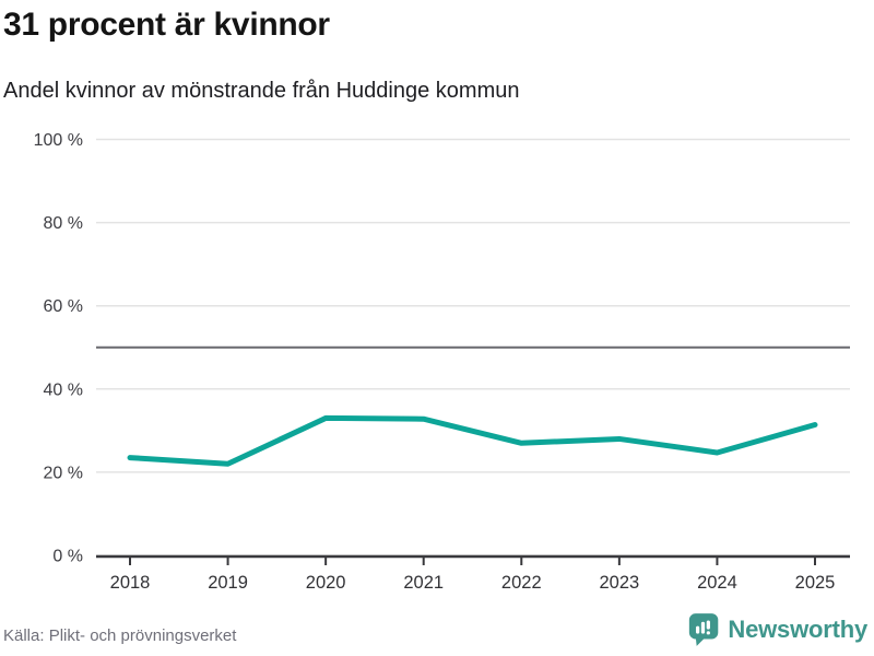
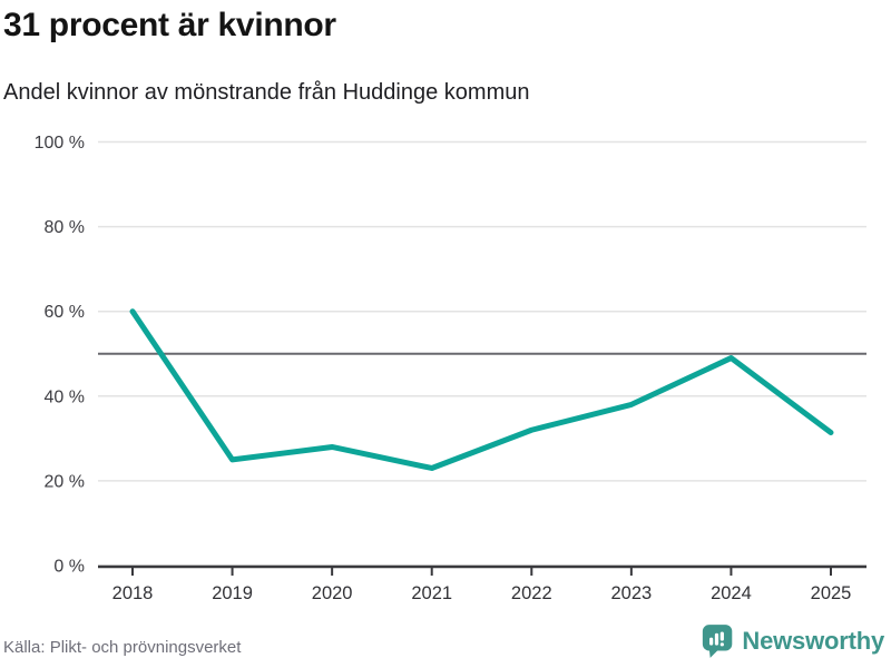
2018: 24% -> 60%
2019: 22% -> 25%
2020: 33% -> 28%
2021: 33% -> 23%
2022: 27% -> 32%
2023: 28% -> 38%
2024: 25% -> 49%
